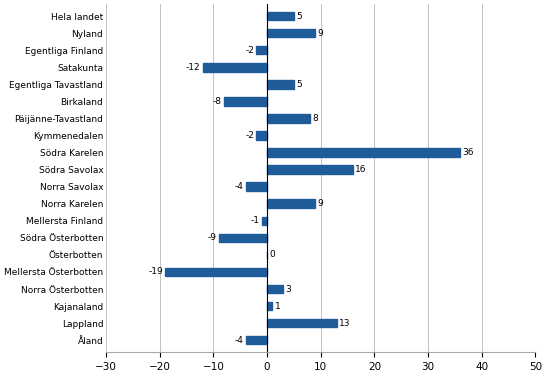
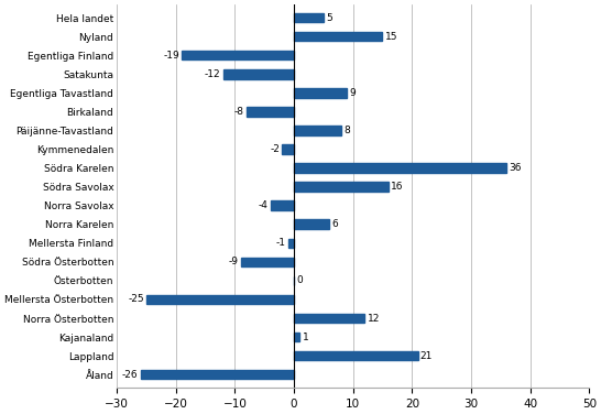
Nyland: 9 -> 15
Egentliga Finland: -2 -> -19
Egentliga Tavastland: 5 -> 9
Norra Karelen: 9 -> 6
Mellersta Österbotten: -19 -> -25
Norra Österbotten: 3 -> 12
Lappland: 13 -> 21
Åland: -4 -> -26
